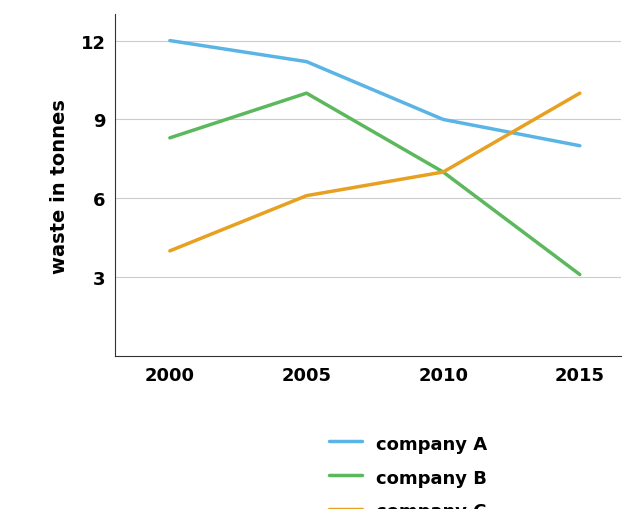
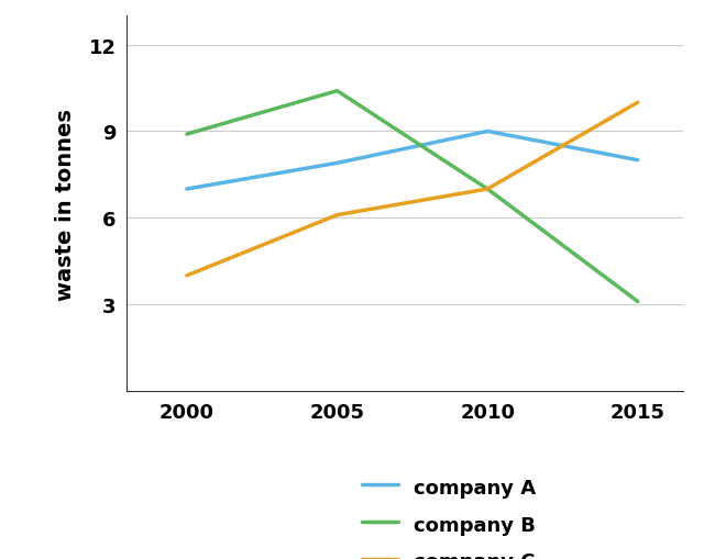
company A/2000: 12.0 -> 7.0
company B/2000: 8.3 -> 8.9
company A/2005: 11.2 -> 7.9
company B/2005: 10.0 -> 10.4
